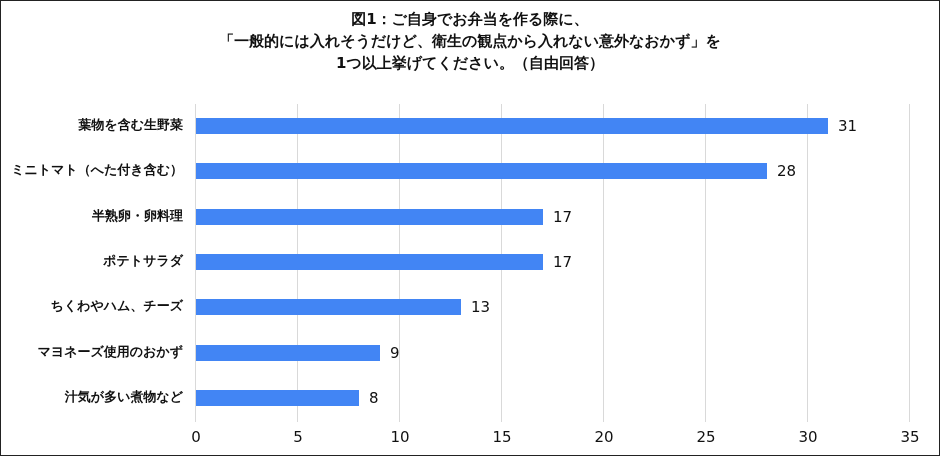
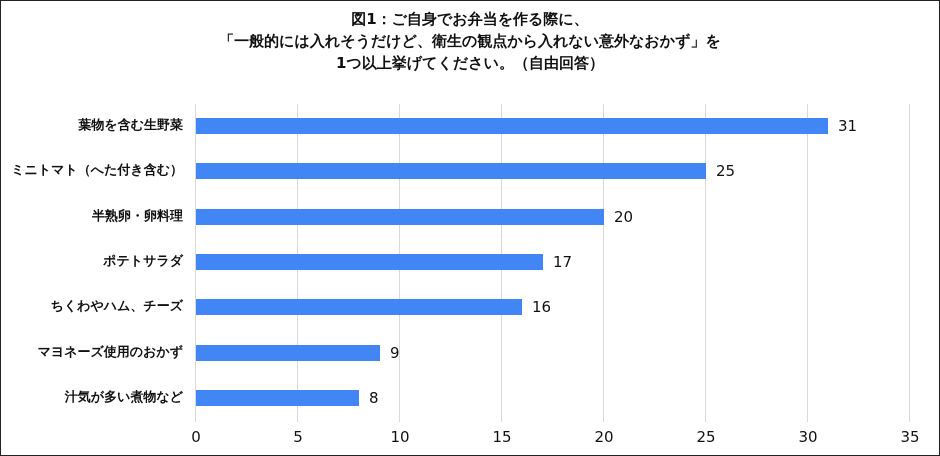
ミニトマト（へた付き含む）: 28 -> 25
半熟卵・卵料理: 17 -> 20
ちくわやハム、チーズ: 13 -> 16
